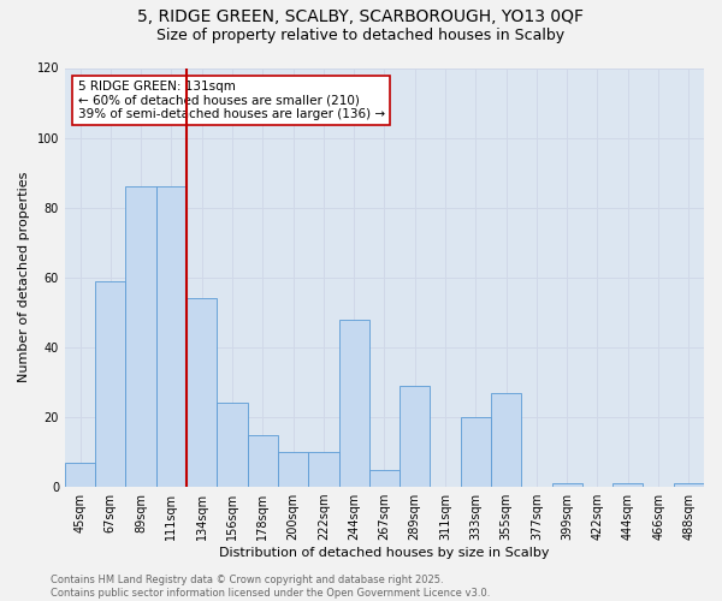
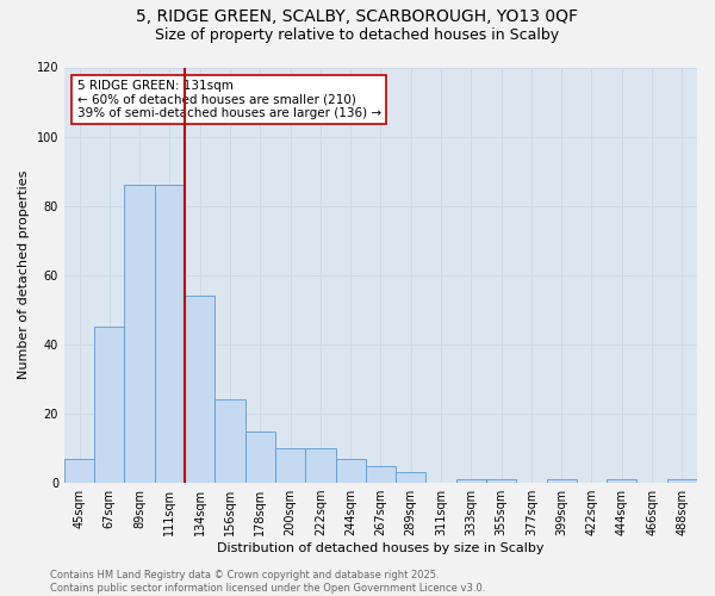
67sqm: 59 -> 45
244sqm: 48 -> 7
289sqm: 29 -> 3
333sqm: 20 -> 1
355sqm: 27 -> 1
